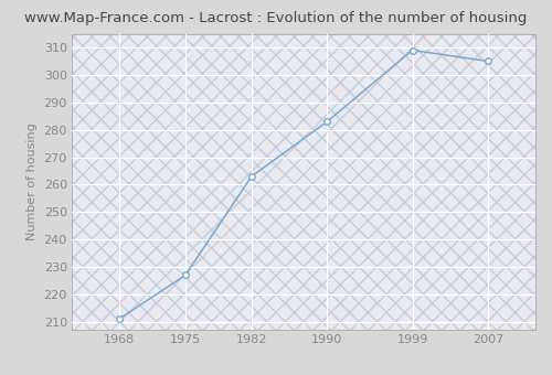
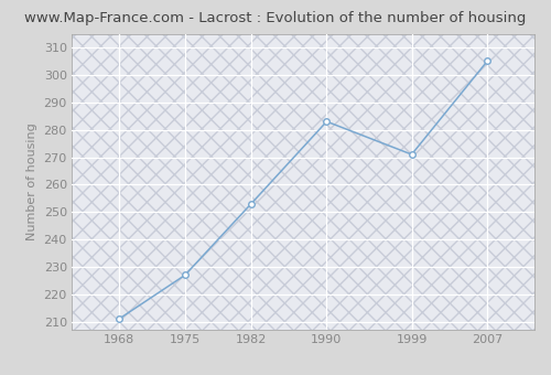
1982: 263 -> 253
1999: 309 -> 271
